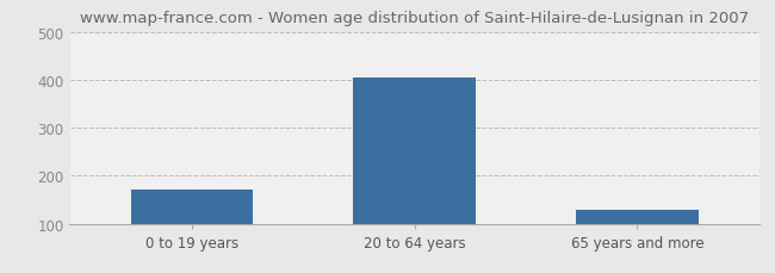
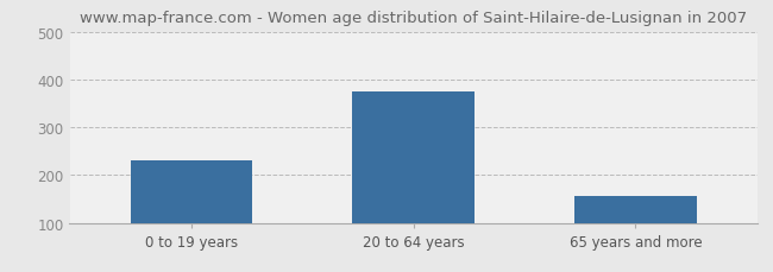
0 to 19 years: 170 -> 230
20 to 64 years: 404 -> 375
65 years and more: 128 -> 155
